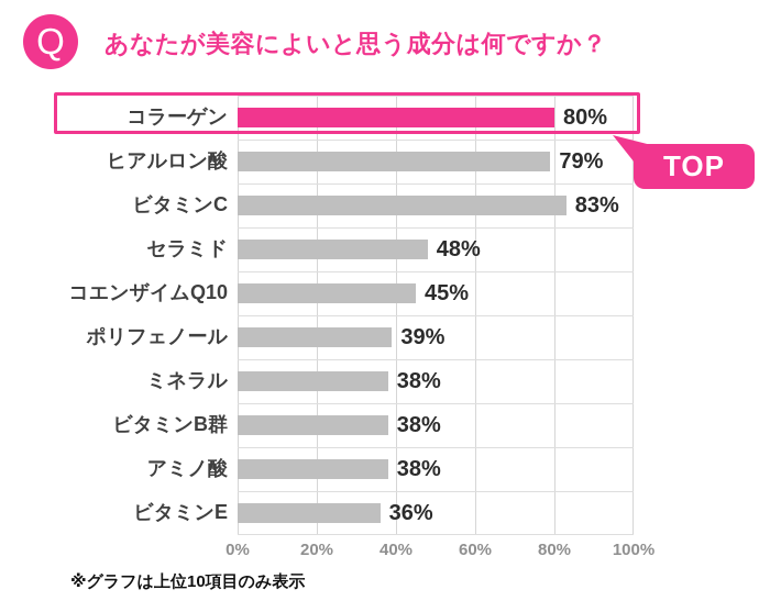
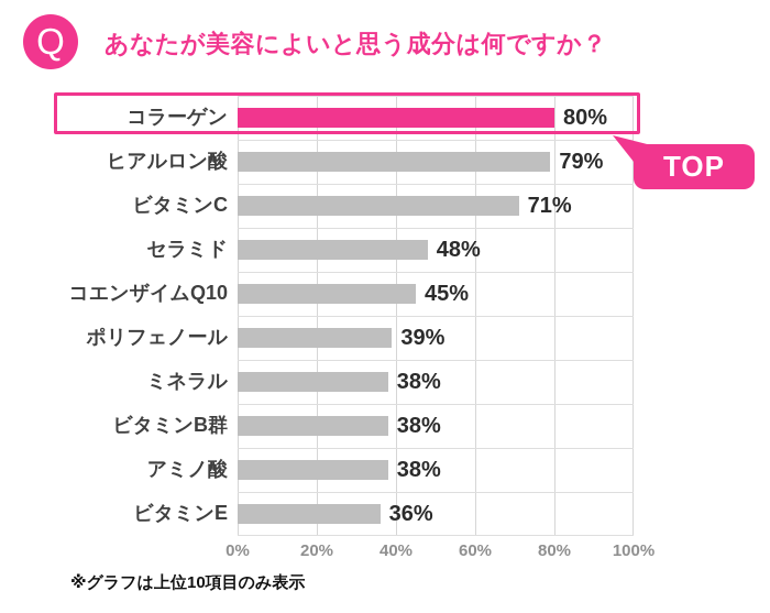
ビタミンC: 83% -> 71%
